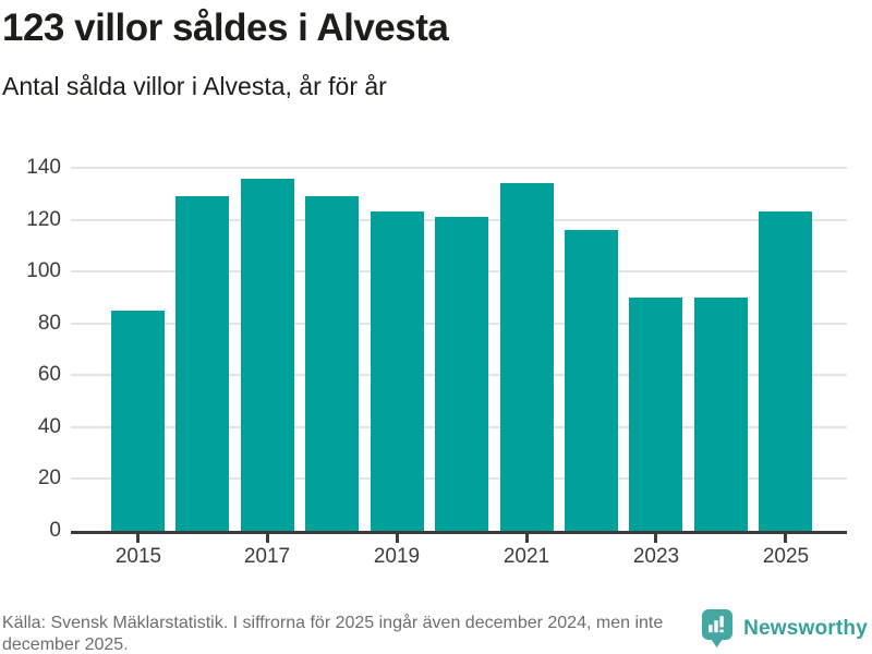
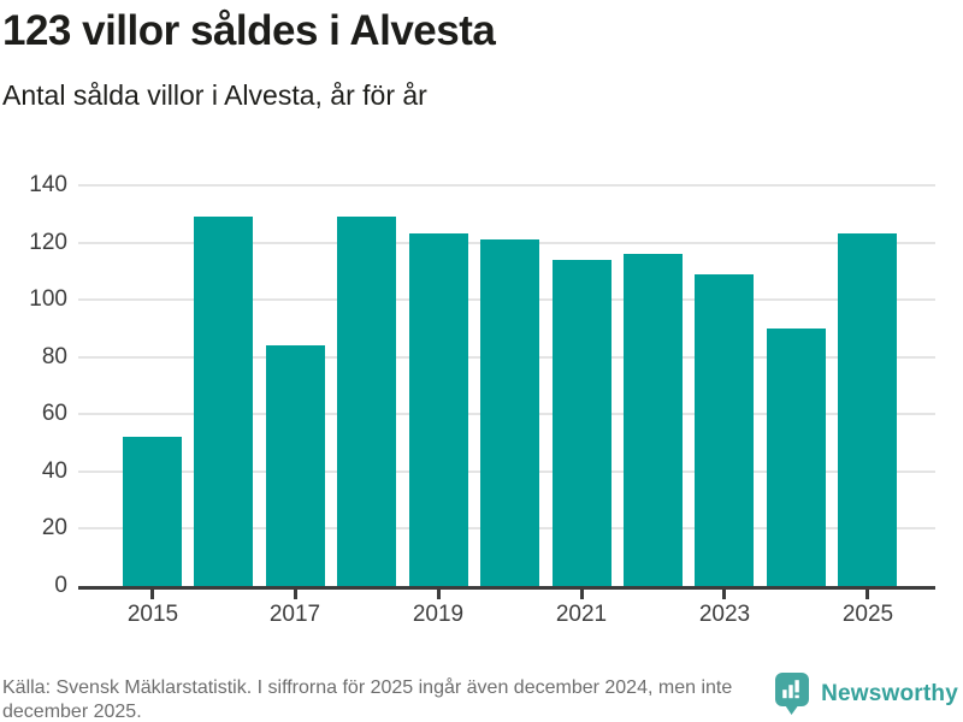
2015: 85 -> 52
2017: 136 -> 84
2021: 134 -> 114
2023: 90 -> 109
